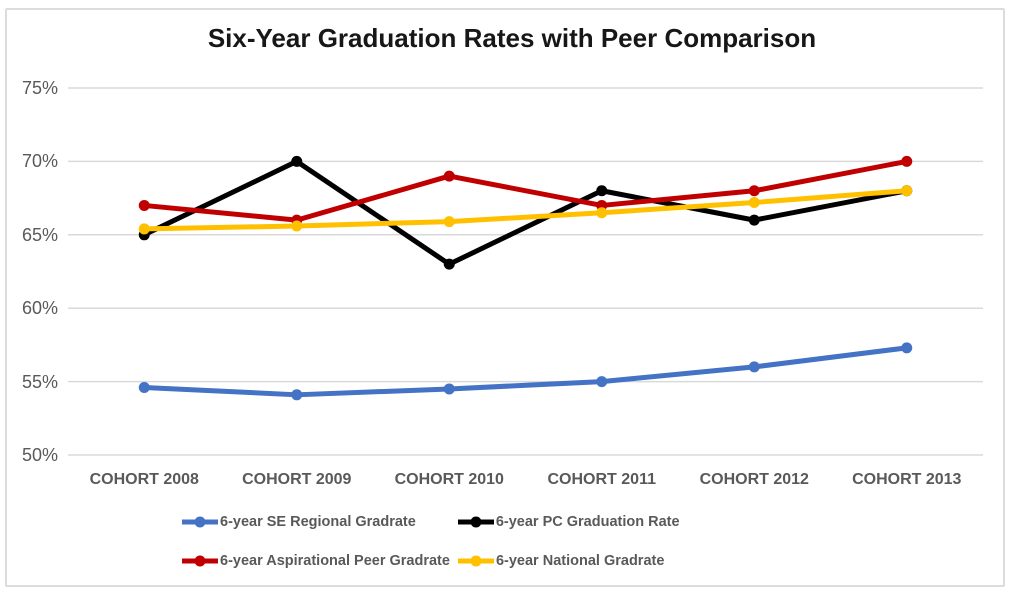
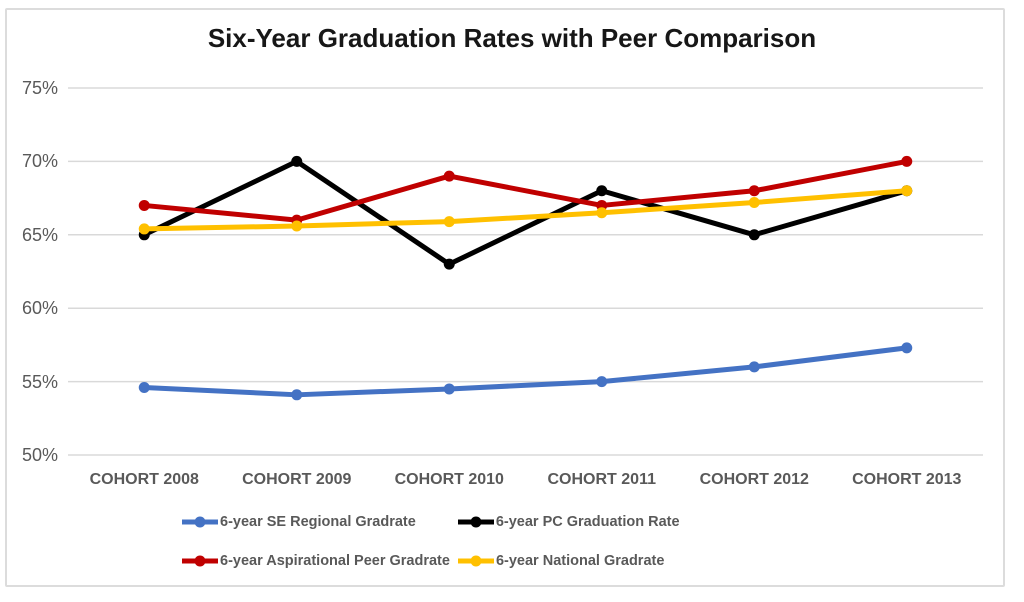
6-year PC Graduation Rate/COHORT 2012: 66% -> 65%
